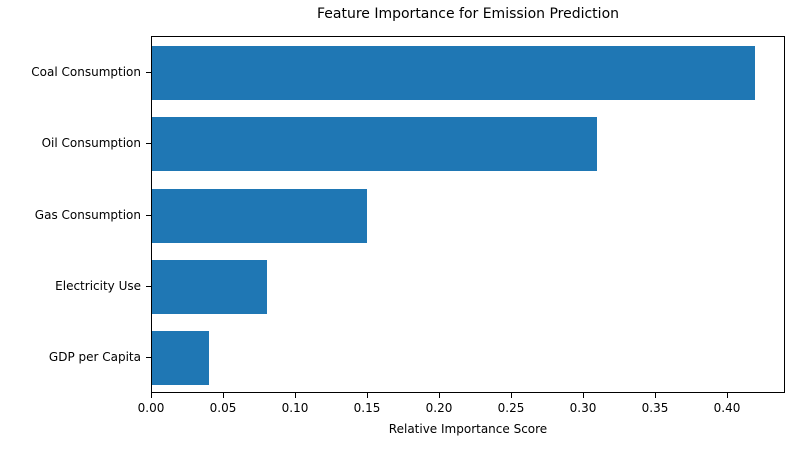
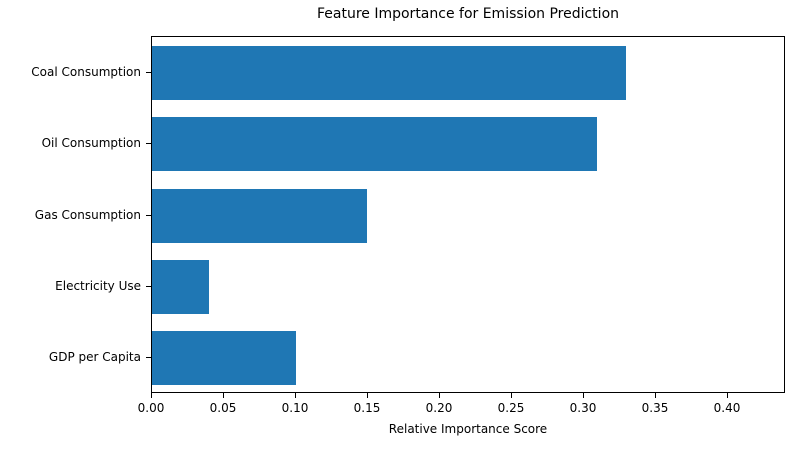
Coal Consumption: 0.42 -> 0.33
Electricity Use: 0.08 -> 0.04
GDP per Capita: 0.04 -> 0.10
